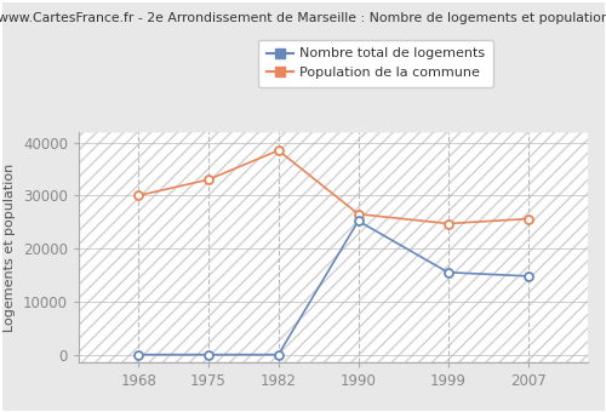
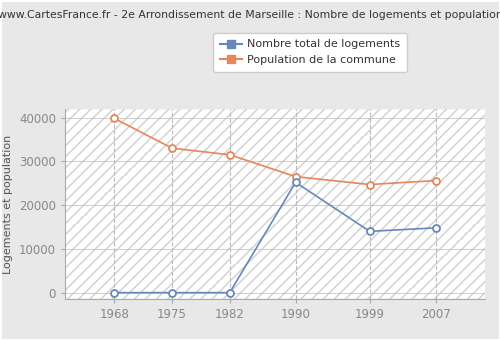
Population de la commune/1968: 30000 -> 39800
Population de la commune/1982: 38500 -> 31500
Nombre total de logements/1999: 15500 -> 14000
